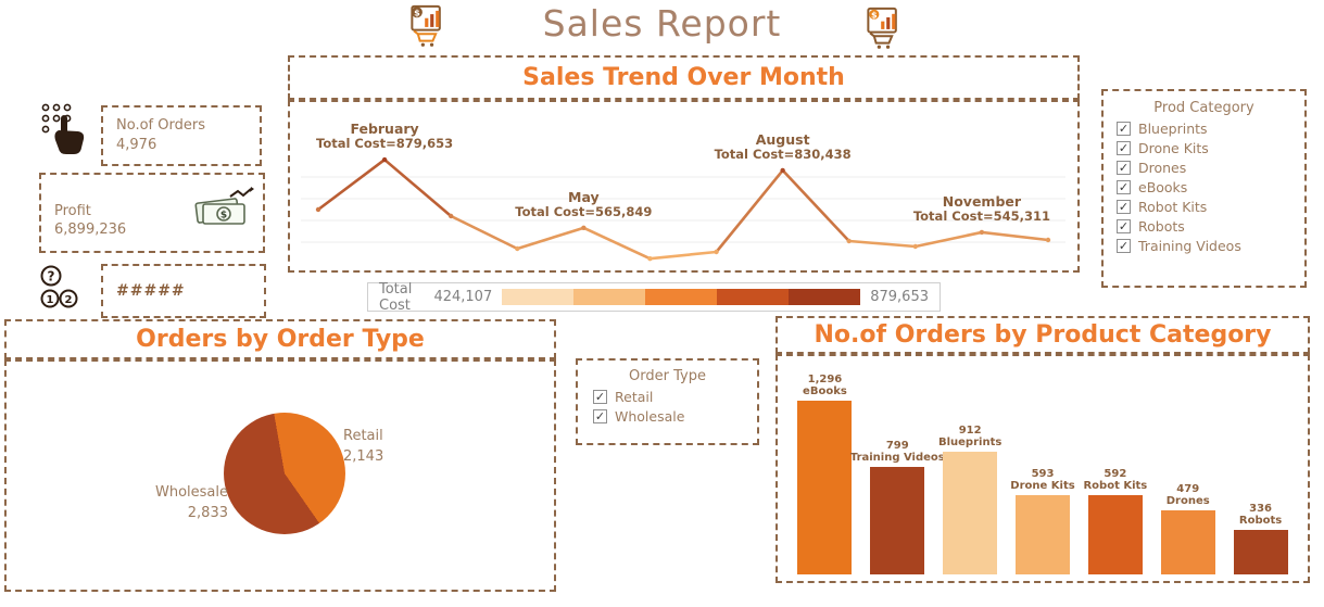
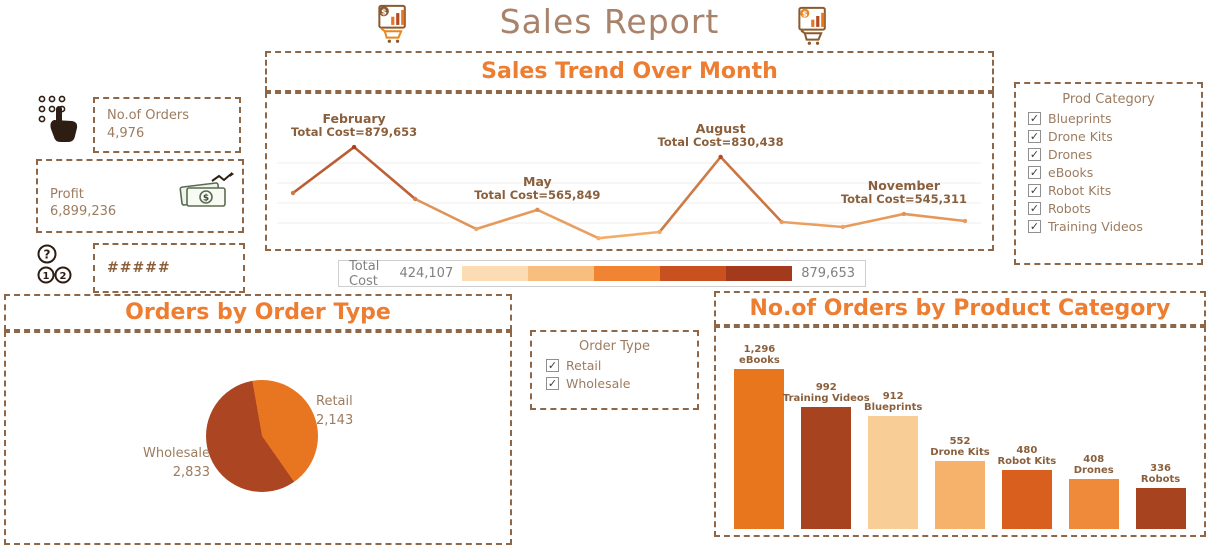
No.of Orders by Product Category/Training Videos: 799 -> 992
No.of Orders by Product Category/Drone Kits: 593 -> 552
No.of Orders by Product Category/Robot Kits: 592 -> 480
No.of Orders by Product Category/Drones: 479 -> 408
